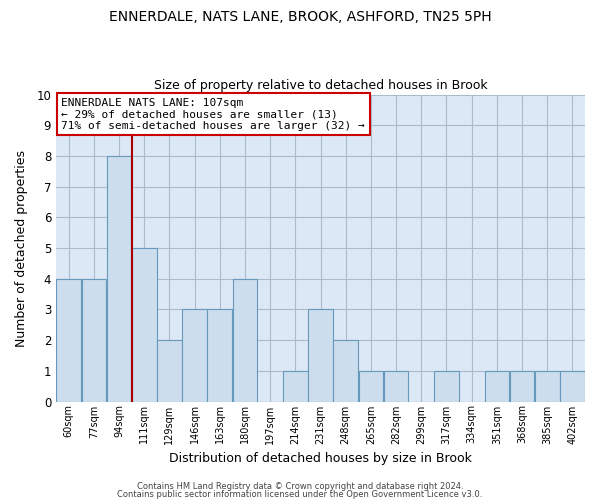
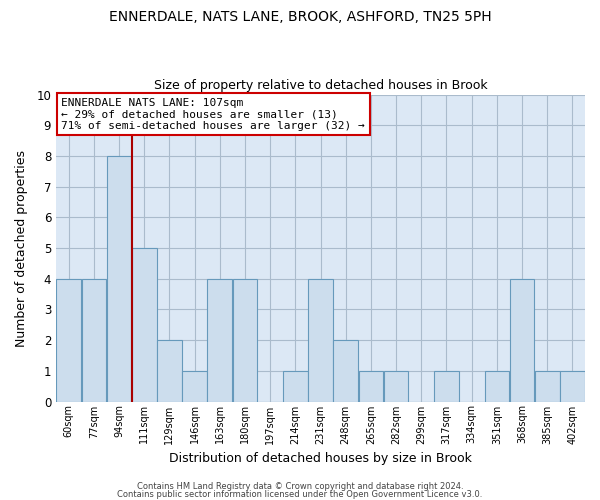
146sqm: 3 -> 1
163sqm: 3 -> 4
231sqm: 3 -> 4
368sqm: 1 -> 4
